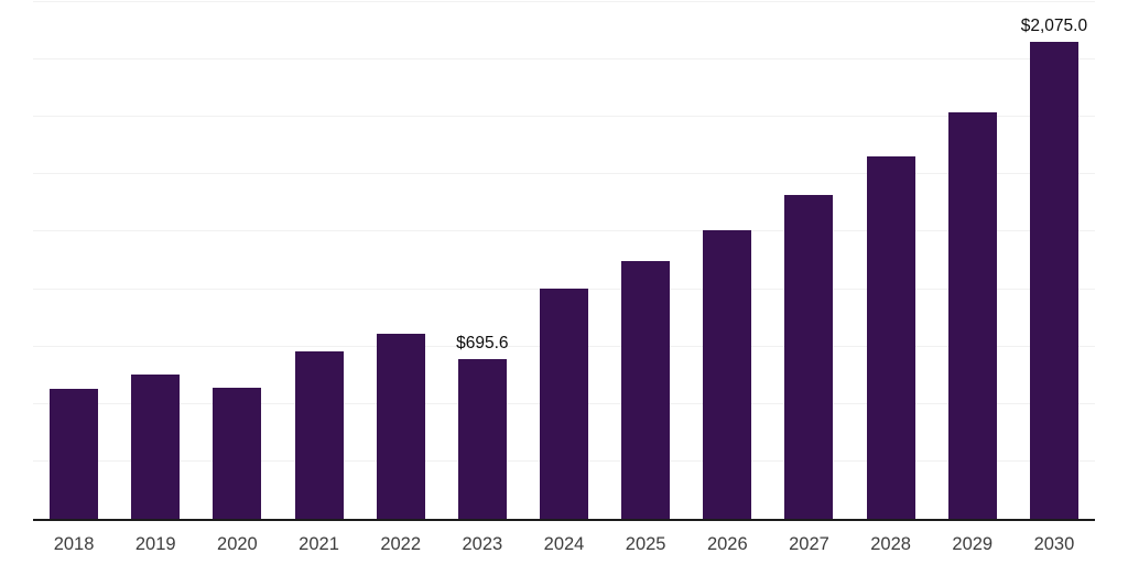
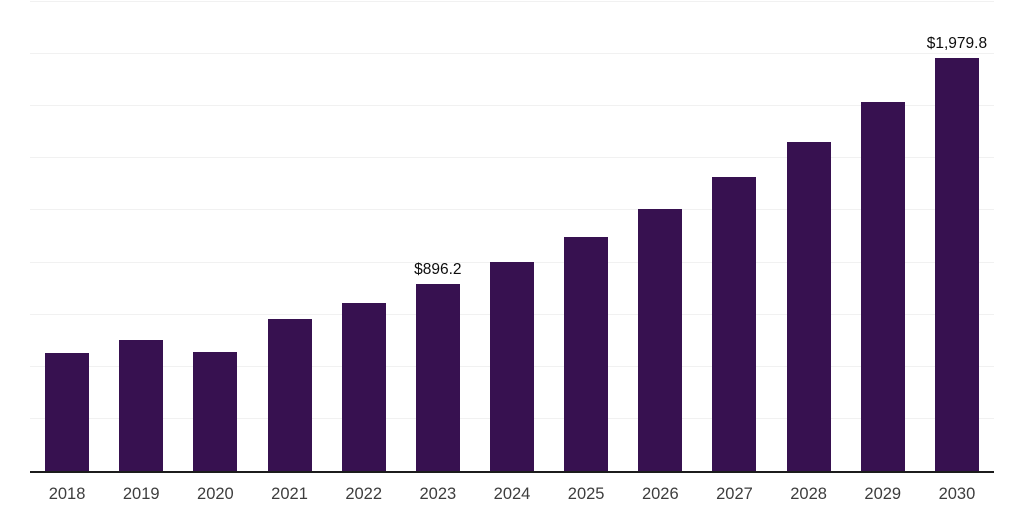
2023: $695.6 -> $896.2
2030: $2,075.0 -> $1,979.8
